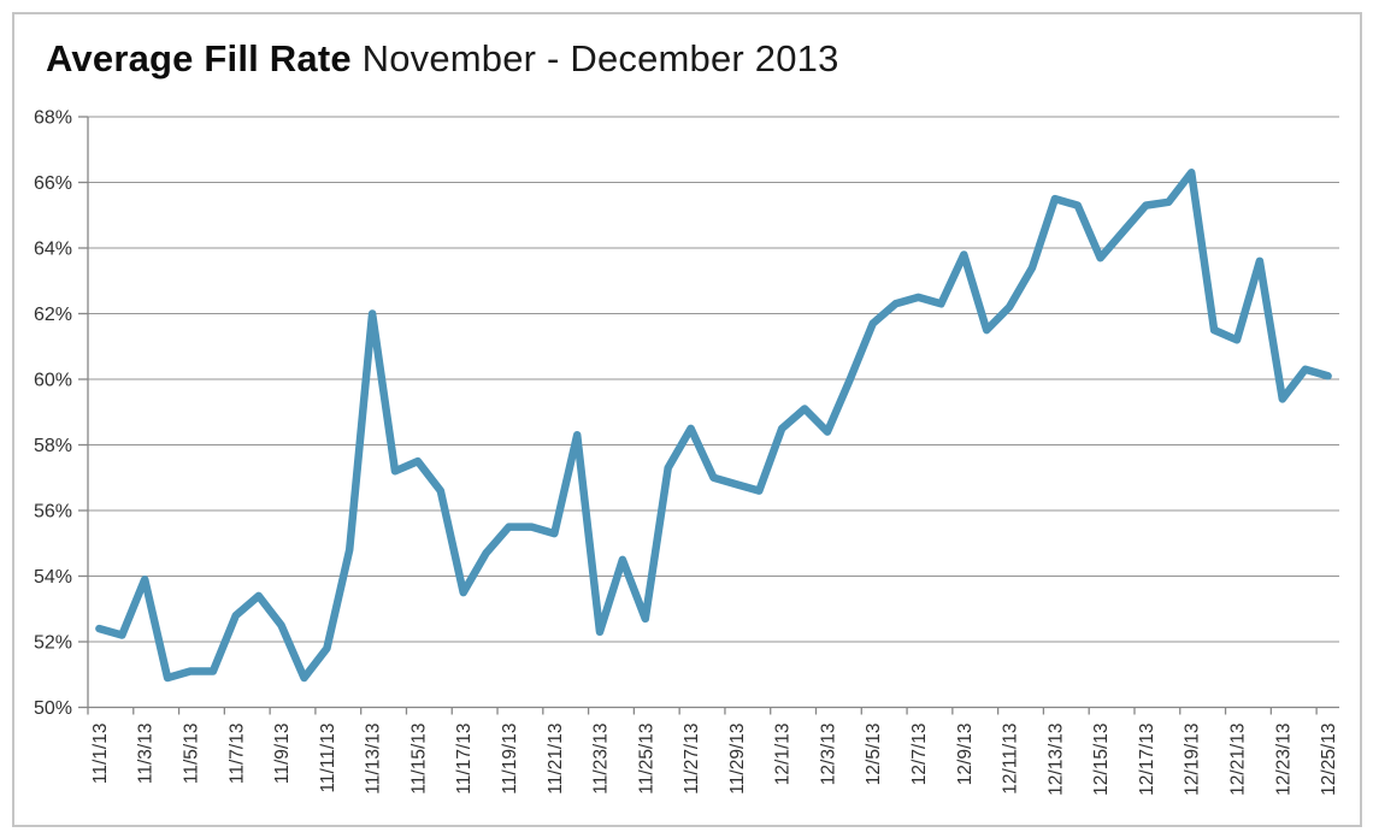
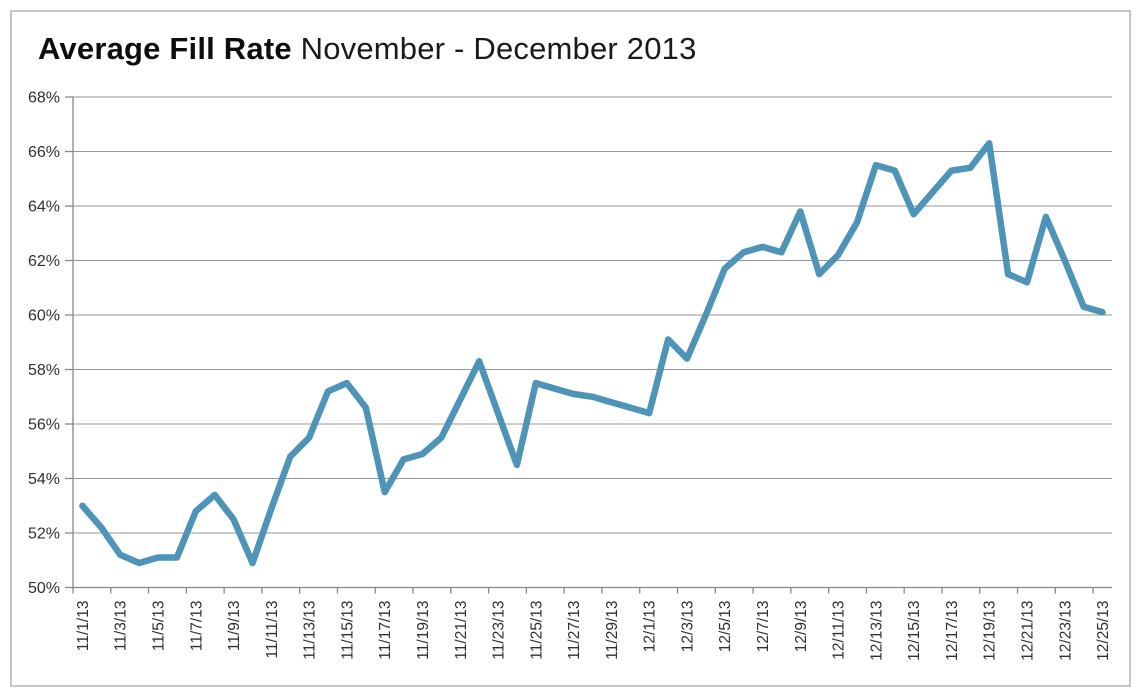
11/1/13: 52.4% -> 53.0%
11/3/13: 53.9% -> 51.2%
11/11/13: 51.8% -> 52.9%
11/13/13: 62.0% -> 55.5%
11/19/13: 55.5% -> 54.9%
11/21/13: 55.3% -> 56.9%
11/23/13: 52.3% -> 56.4%
11/25/13: 52.7% -> 57.5%
11/27/13: 58.5% -> 57.1%
12/1/13: 58.5% -> 56.4%
12/23/13: 59.4% -> 62.0%
